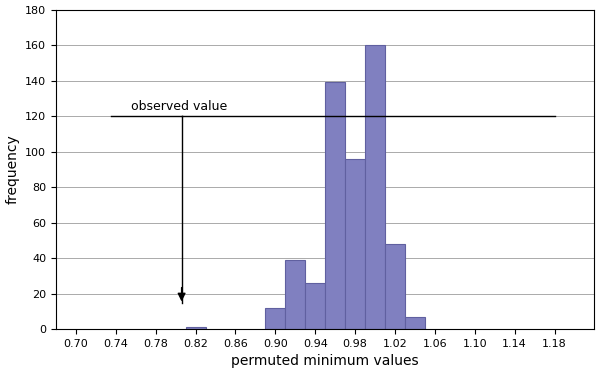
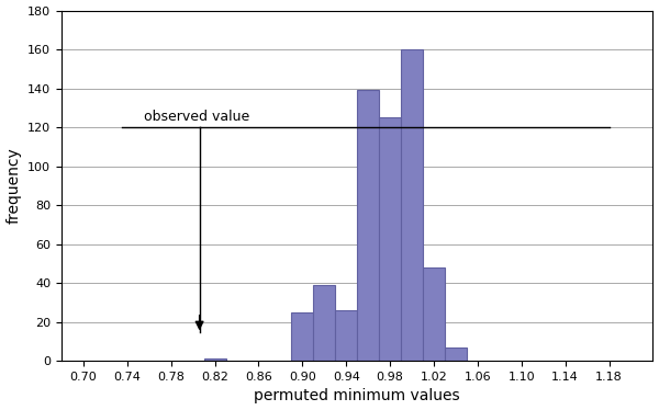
0.90: 12 -> 25
0.98: 96 -> 125
